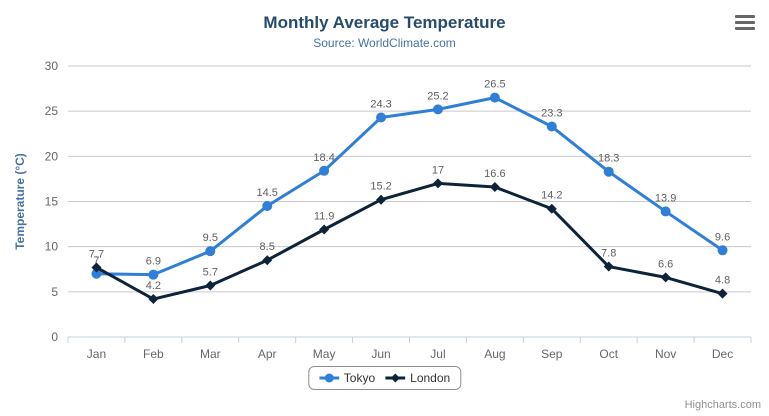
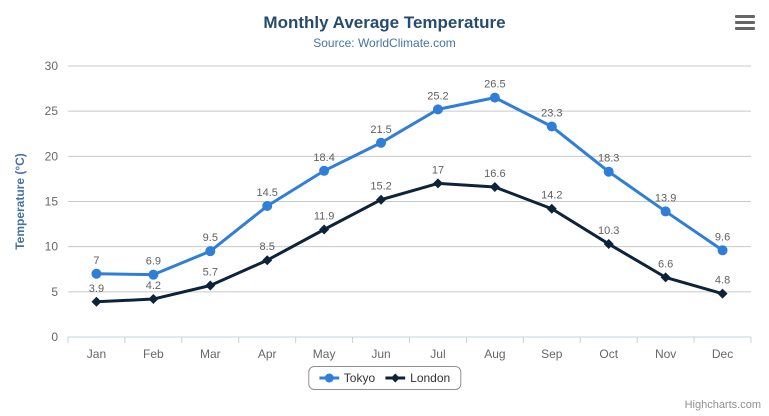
London/Jan: 7.7 -> 3.9
Tokyo/Jun: 24.3 -> 21.5
London/Oct: 7.8 -> 10.3
